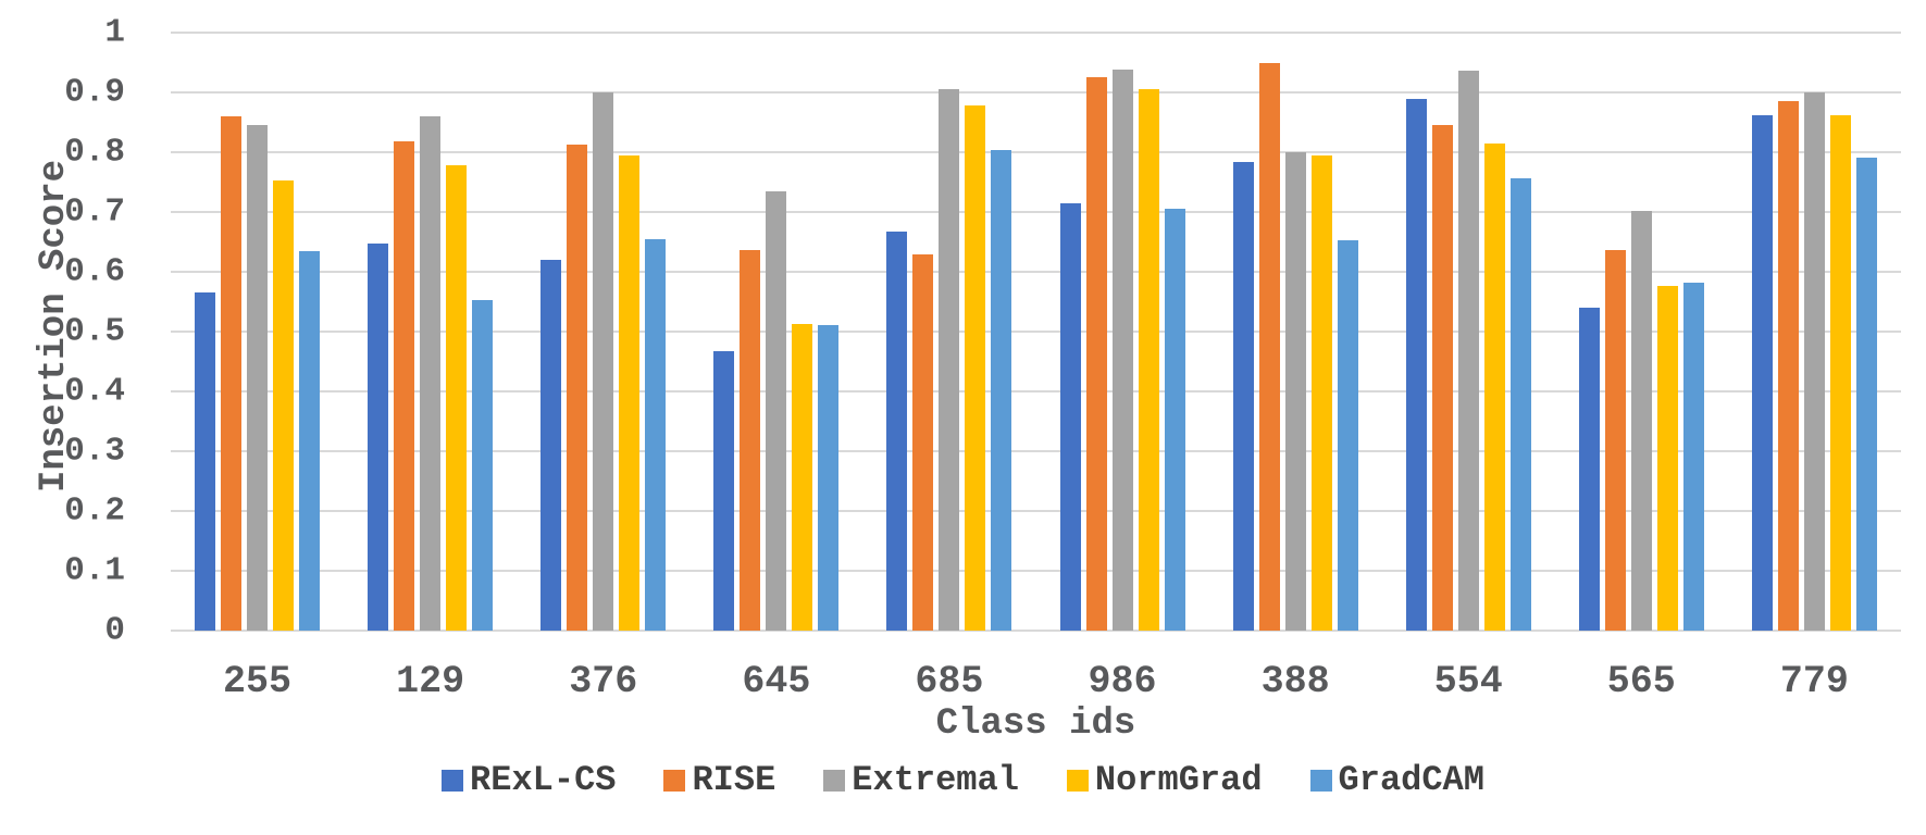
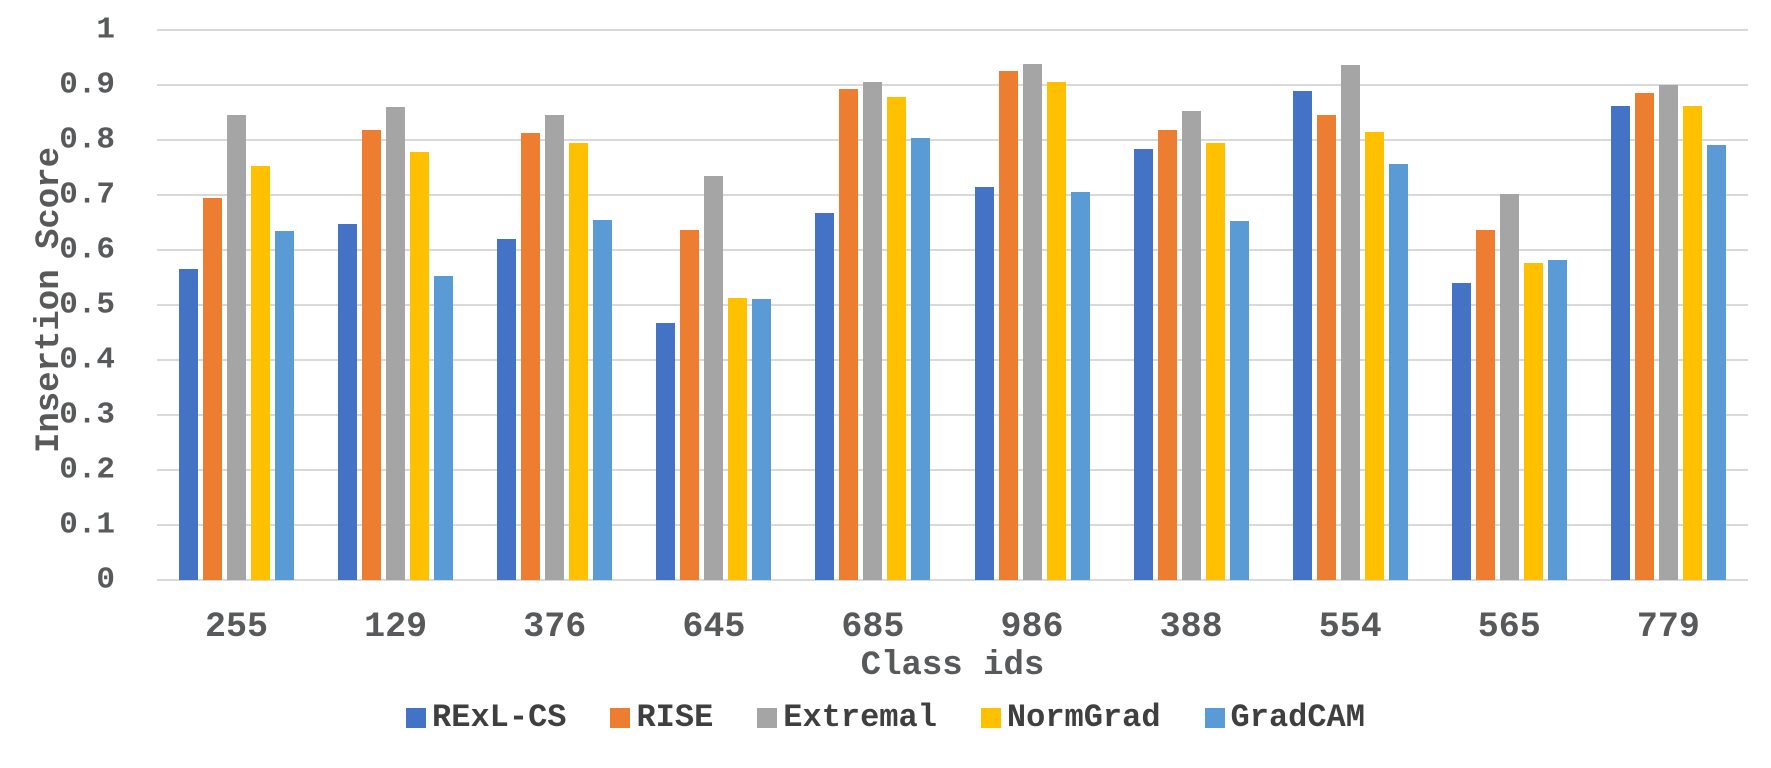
RISE/255: 0.86 -> 0.69
Extremal/376: 0.90 -> 0.84
RISE/685: 0.63 -> 0.89
RISE/388: 0.95 -> 0.82
Extremal/388: 0.80 -> 0.85
